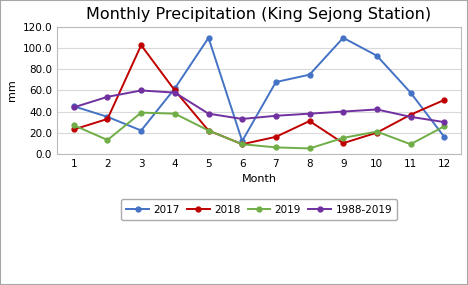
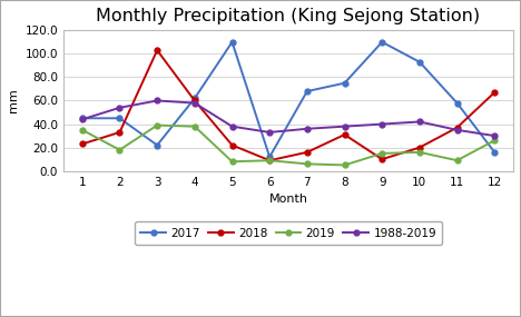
2019/1: 27 -> 35
2017/2: 35 -> 45
2019/2: 13 -> 18
2019/5: 22 -> 8
2019/10: 21 -> 16
2018/12: 51 -> 67
